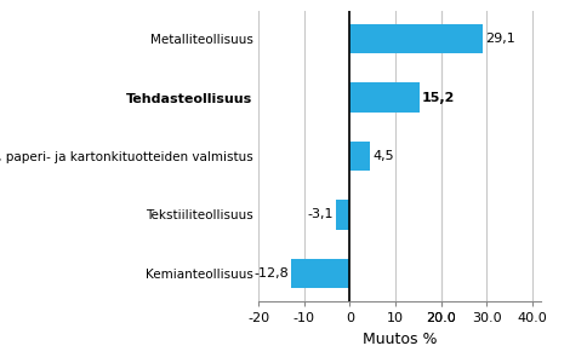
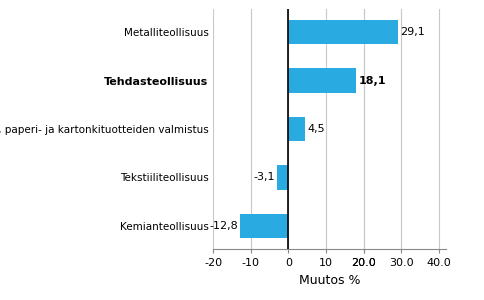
Tehdasteollisuus: 15,2 -> 18,1
